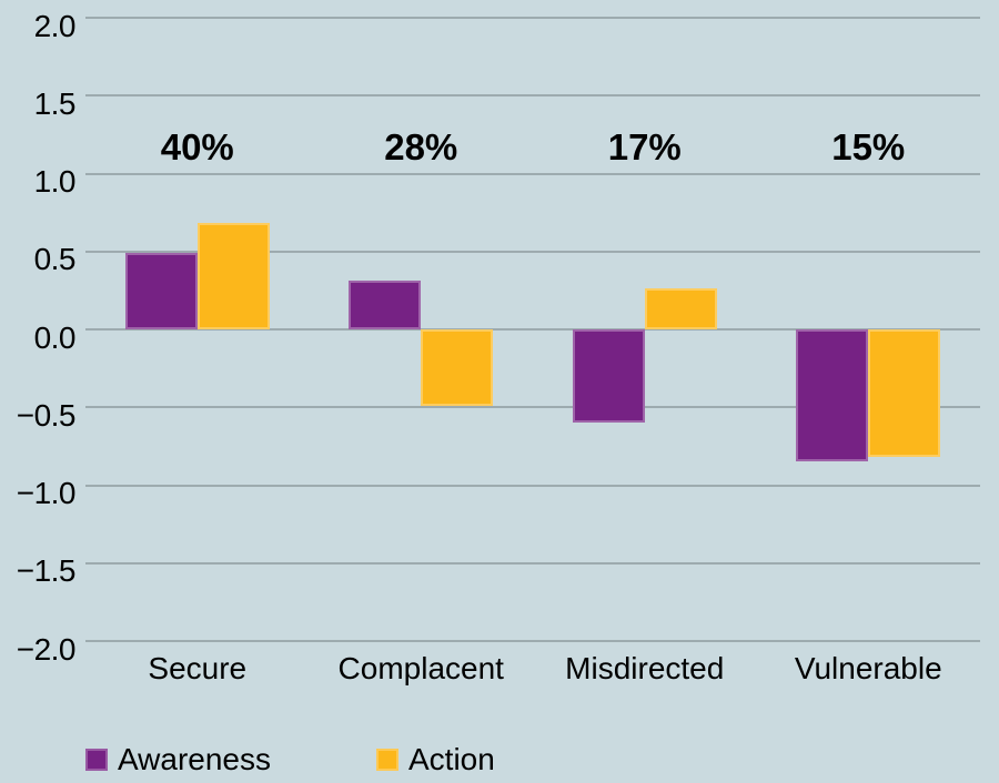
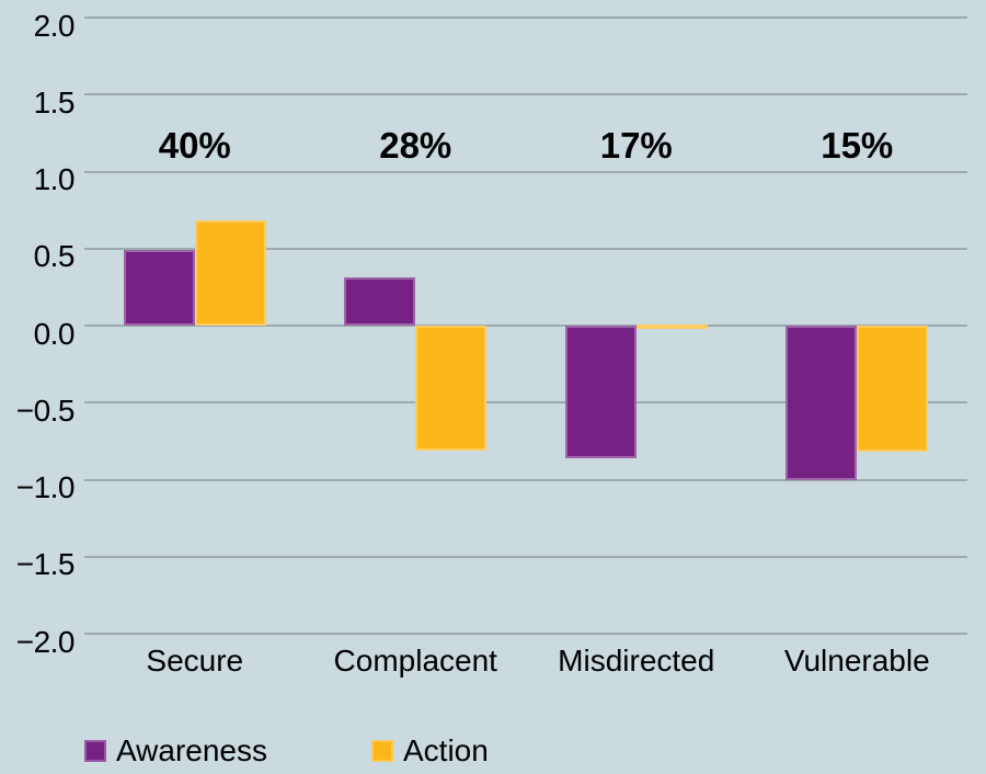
Action/Complacent: -0.49 -> -0.81
Awareness/Misdirected: -0.60 -> -0.86
Action/Misdirected: 0.26 -> 0.01
Awareness/Vulnerable: -0.85 -> -1.00
